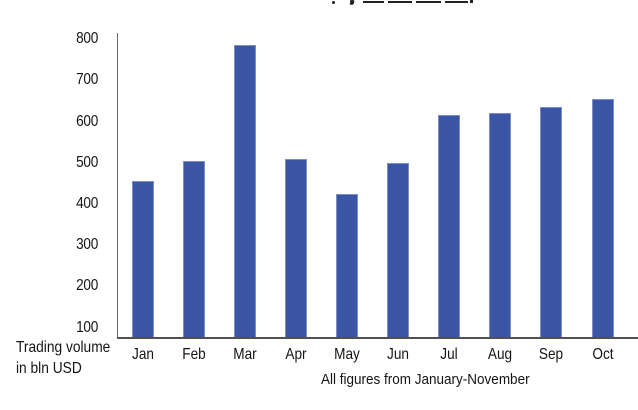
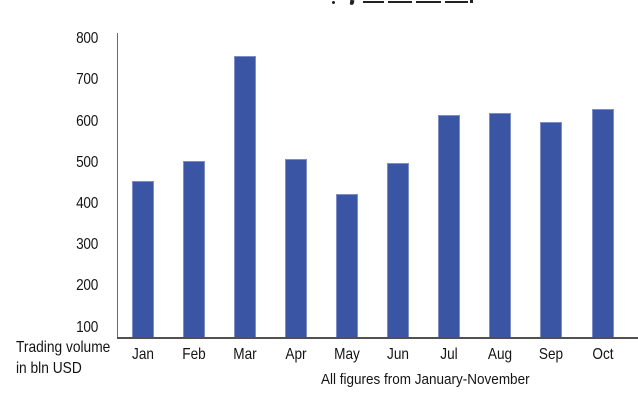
Mar: 780 -> 760
Sep: 640 -> 600
Oct: 660 -> 630
